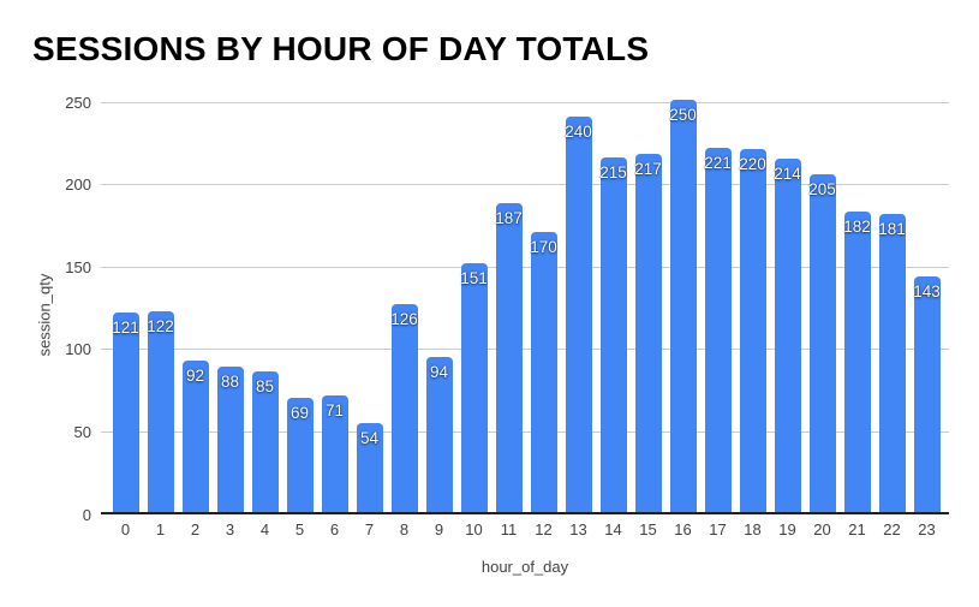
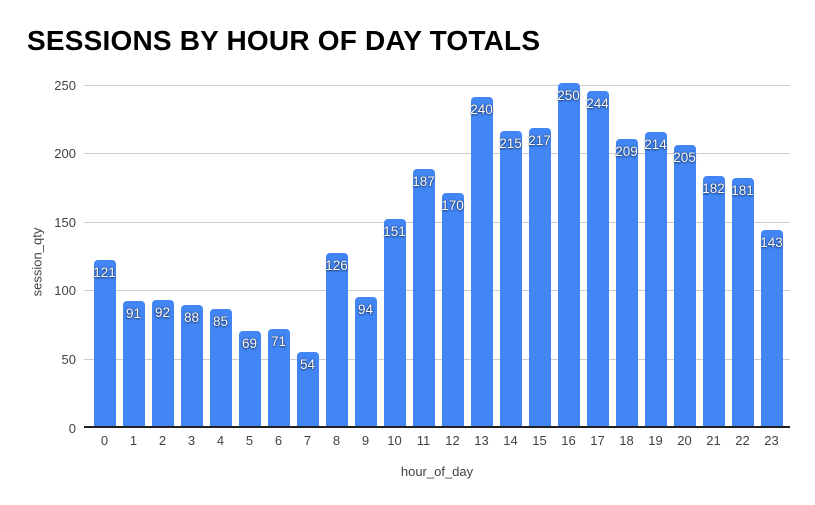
1: 122 -> 91
17: 221 -> 244
18: 220 -> 209
